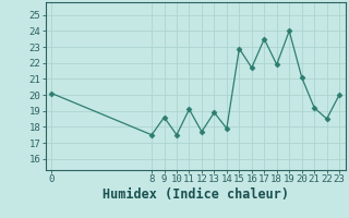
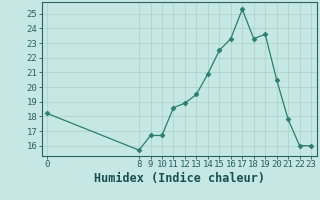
0: 20.1 -> 18.2
8: 17.5 -> 15.7
9: 18.6 -> 16.7
10: 17.5 -> 16.7
11: 19.1 -> 18.6
12: 17.7 -> 18.9
13: 18.9 -> 19.5
14: 17.9 -> 20.9
15: 22.9 -> 22.5
16: 21.7 -> 23.3
17: 23.5 -> 25.3
18: 21.9 -> 23.3
19: 24.0 -> 23.6
20: 21.1 -> 20.5
21: 19.2 -> 17.8
22: 18.5 -> 16.0
23: 20.0 -> 16.0
